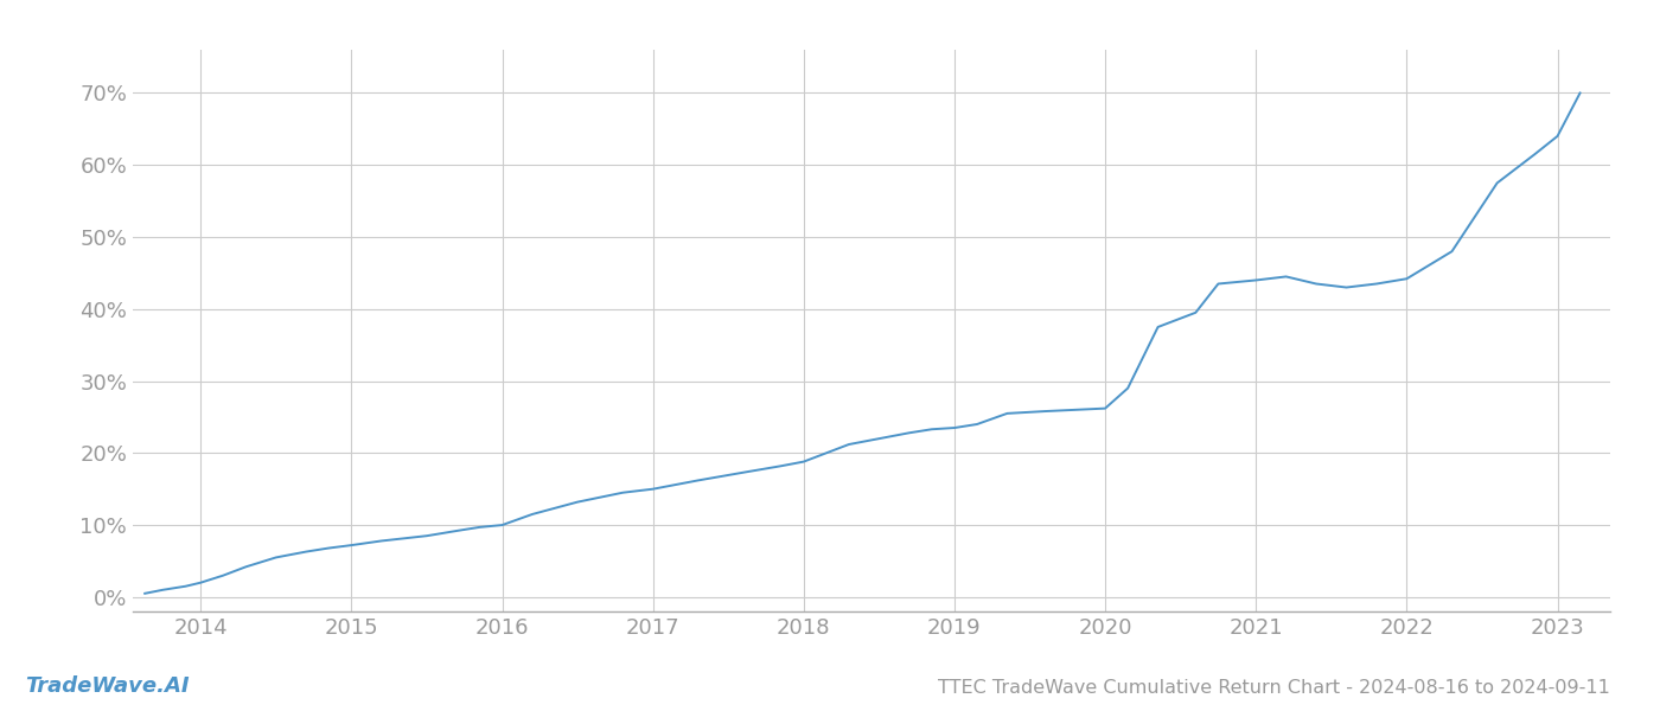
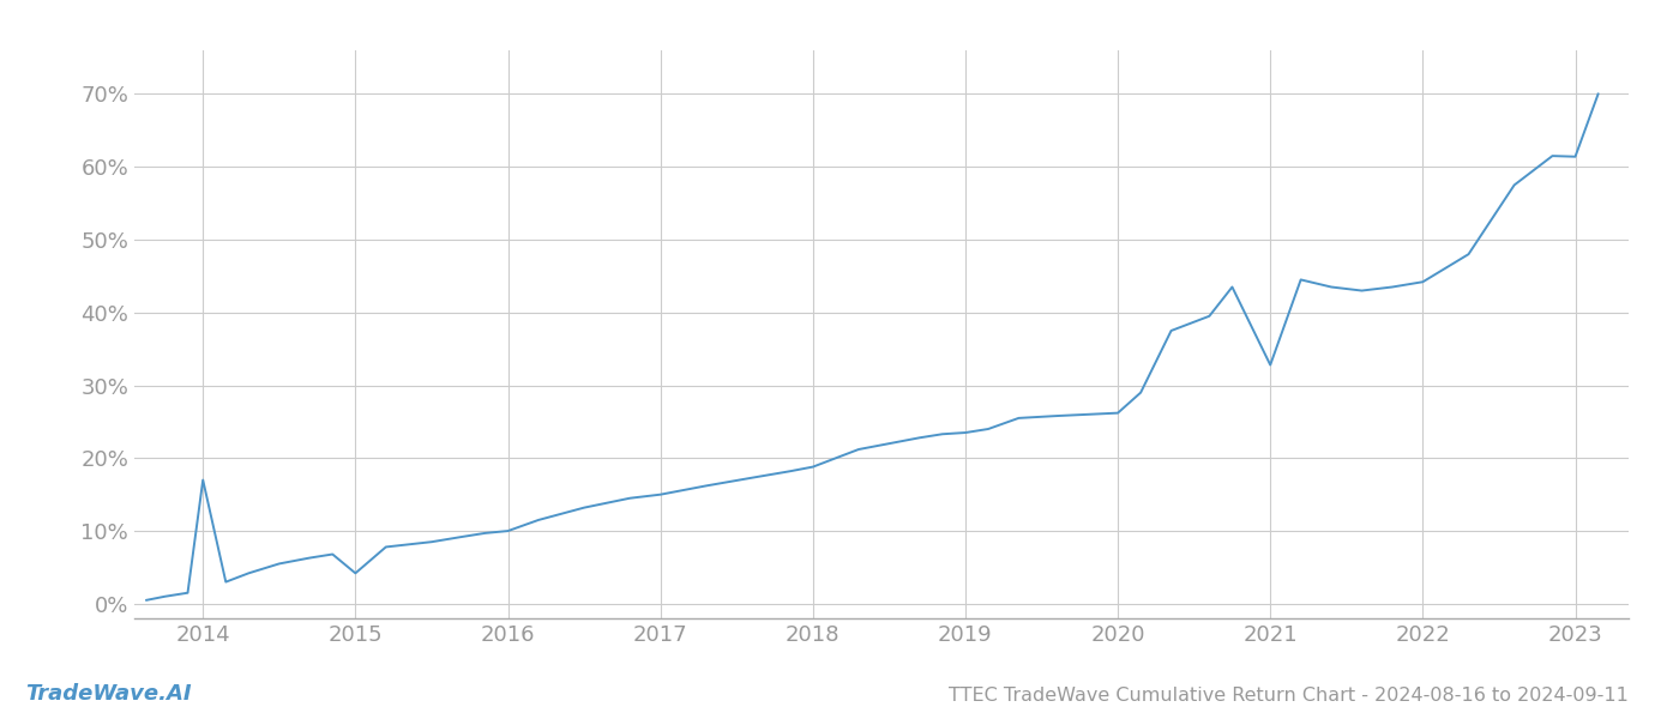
2014: 2.0% -> 17.0%
2015: 7.2% -> 4.2%
2021: 44.0% -> 32.8%
2023: 64.0% -> 61.4%
